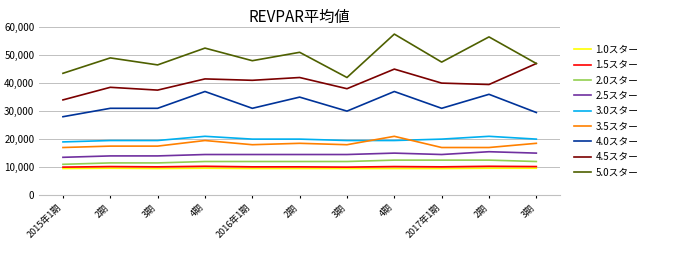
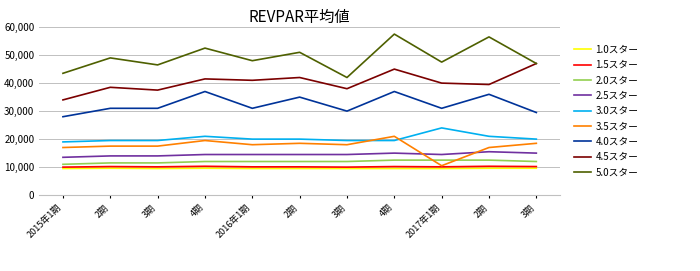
3.0スター/2017年1期: 20,000 -> 24,000
3.5スター/2017年1期: 17,000 -> 10,500
